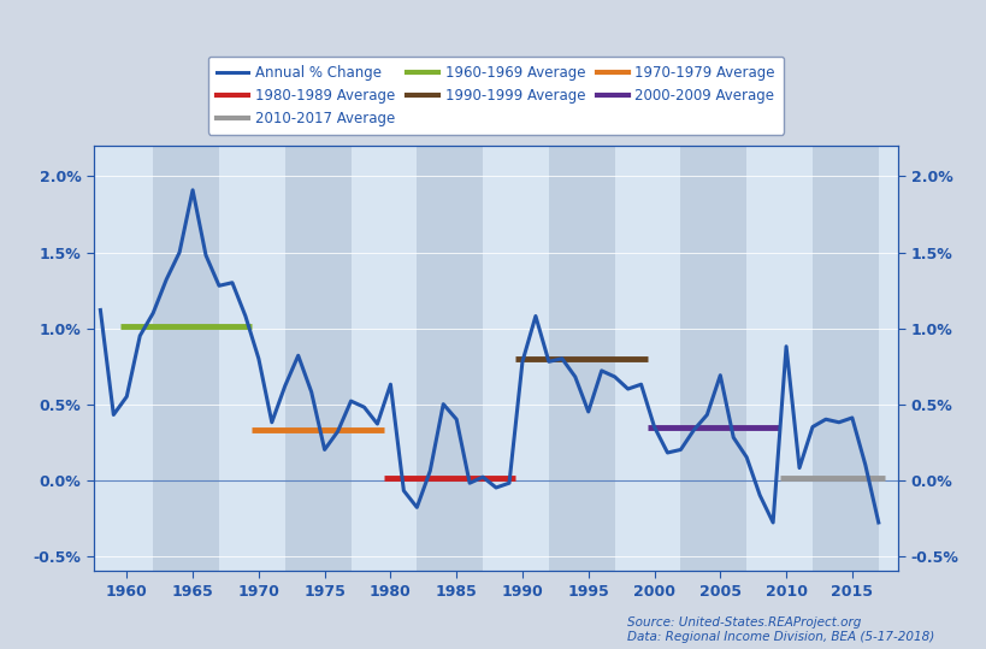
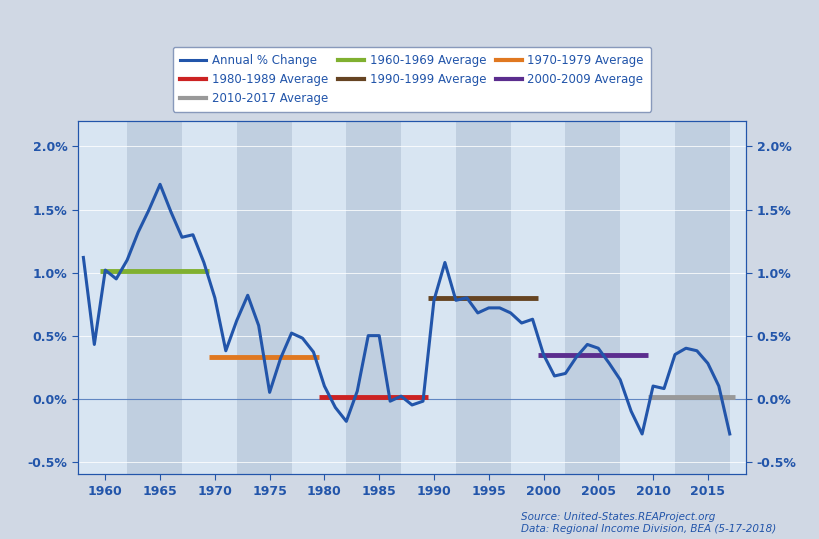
1960: 0.55% -> 1.02%
1965: 1.91% -> 1.70%
1975: 0.20% -> 0.05%
1980: 0.63% -> 0.10%
1985: 0.40% -> 0.50%
1995: 0.45% -> 0.72%
2005: 0.69% -> 0.40%
2010: 0.88% -> 0.10%
2015: 0.41% -> 0.28%
